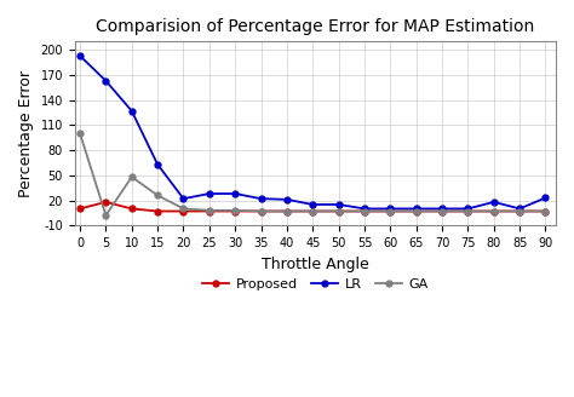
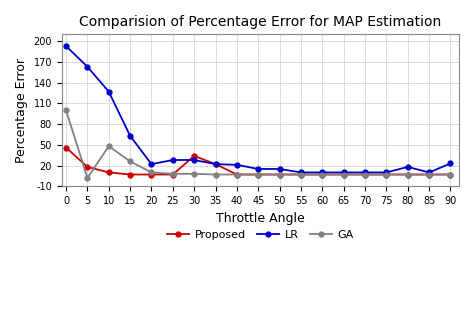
Proposed/0: 10 -> 46
Proposed/30: 7 -> 34
Proposed/35: 7 -> 22
